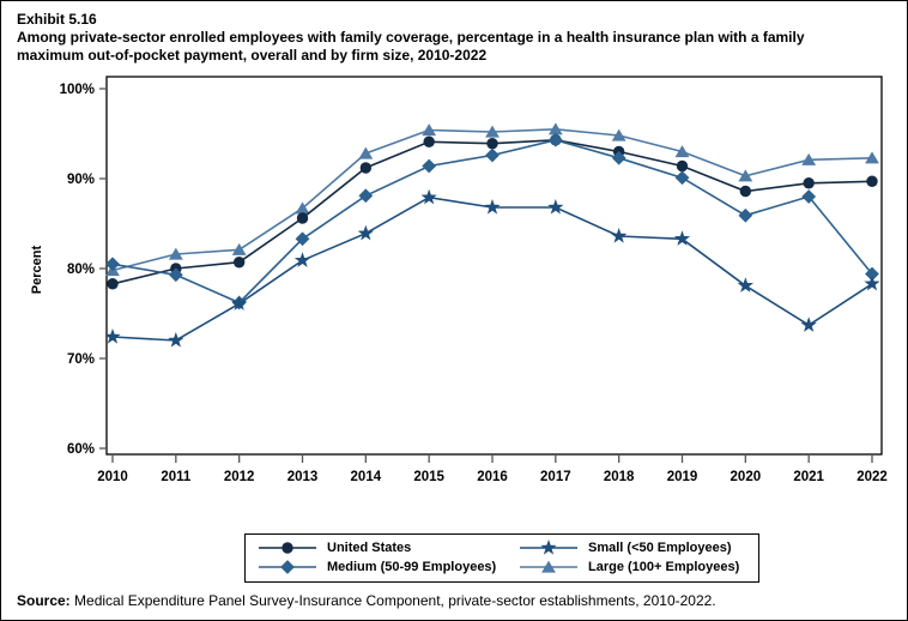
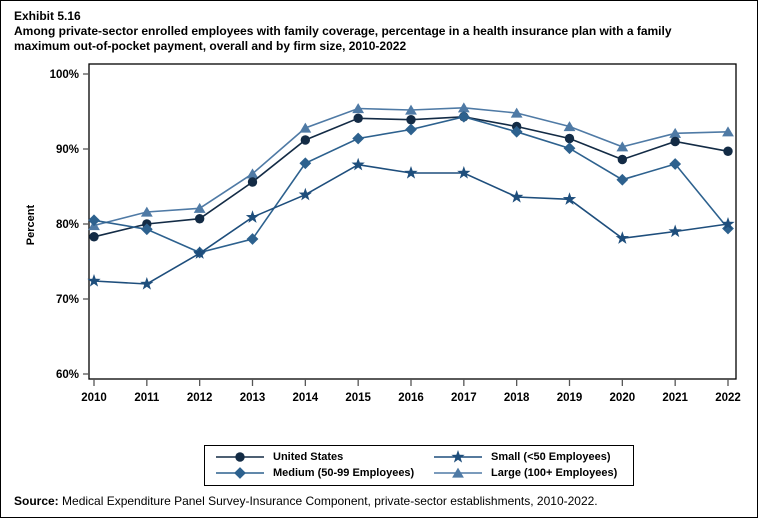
Medium (50-99 Employees)/2013: 83% -> 78%
United States/2021: 90% -> 91%
Small (<50 Employees)/2021: 74% -> 79%
Small (<50 Employees)/2022: 78% -> 80%
